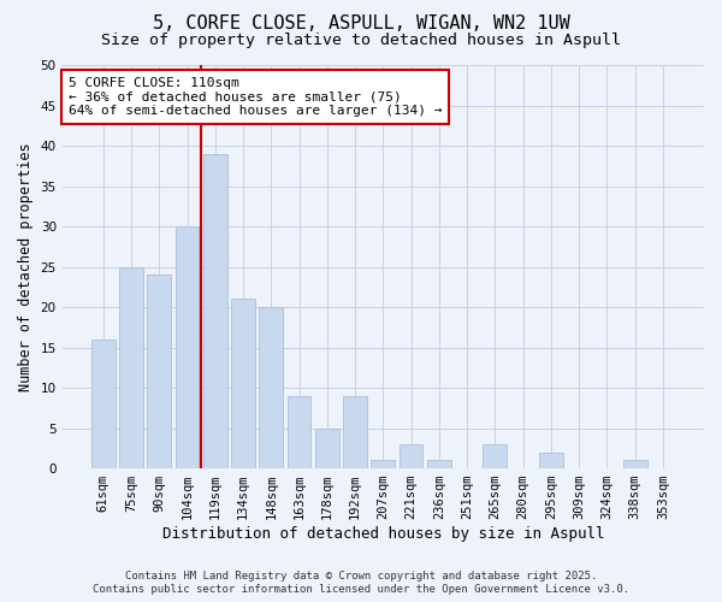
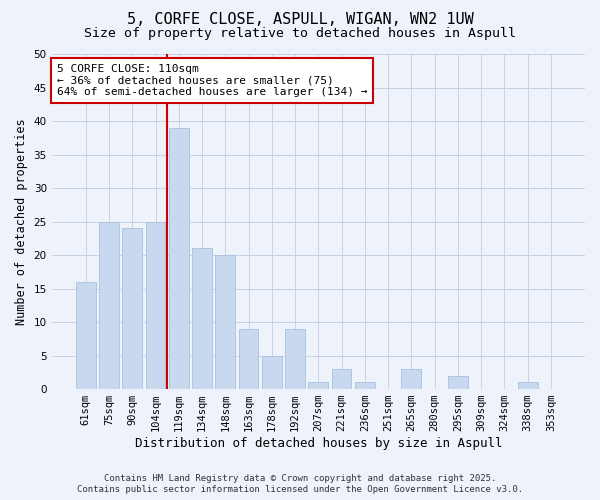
104sqm: 30 -> 25
